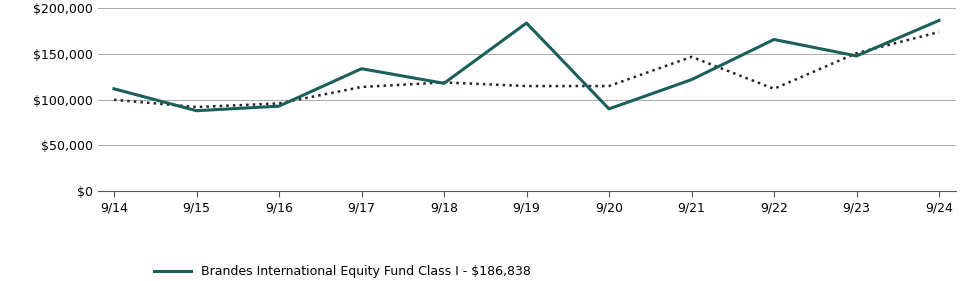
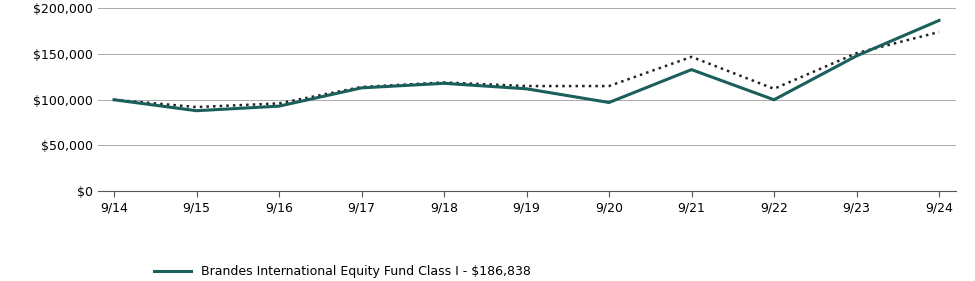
Brandes International Equity Fund Class I - $186,838/9/14: $112,000 -> $100,000
Brandes International Equity Fund Class I - $186,838/9/17: $134,000 -> $113,000
Brandes International Equity Fund Class I - $186,838/9/19: $184,000 -> $112,000
Brandes International Equity Fund Class I - $186,838/9/20: $90,000 -> $97,000
Brandes International Equity Fund Class I - $186,838/9/21: $122,000 -> $133,000
Brandes International Equity Fund Class I - $186,838/9/22: $166,000 -> $100,000
